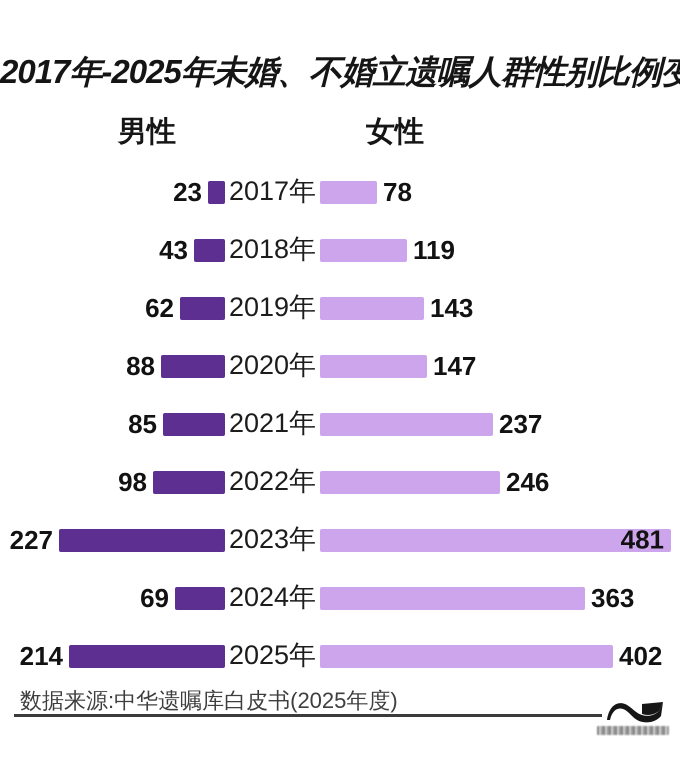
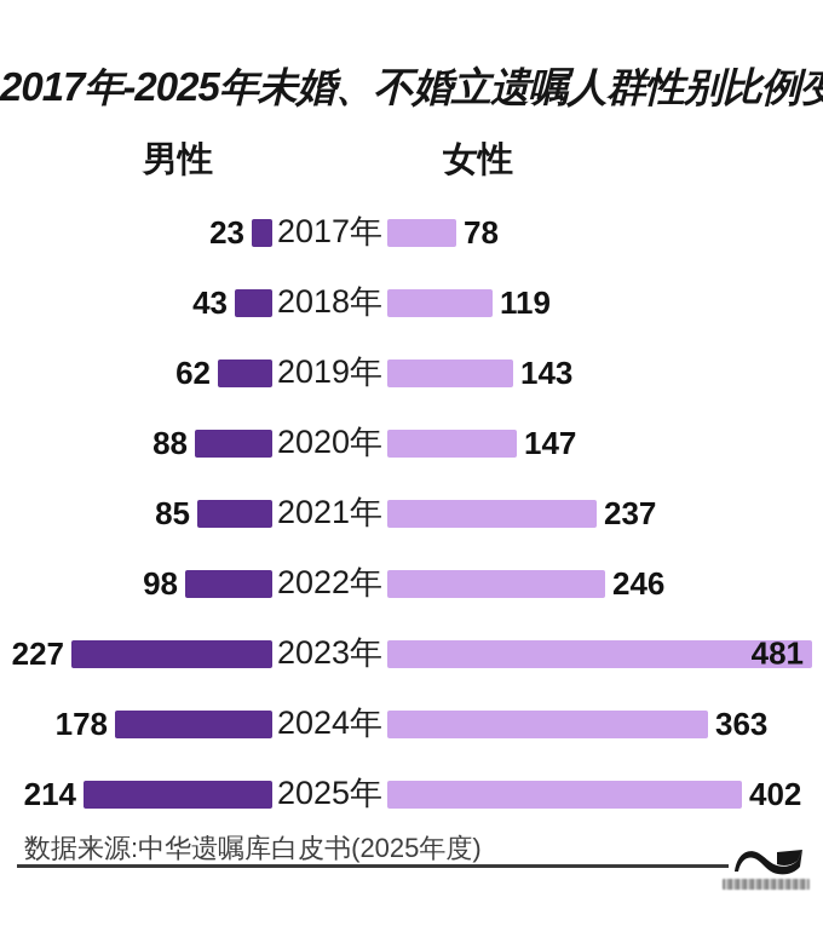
男性/2024年: 69 -> 178
